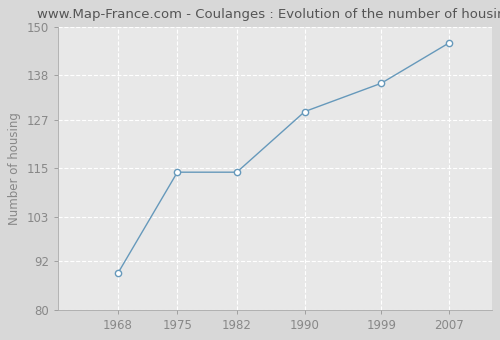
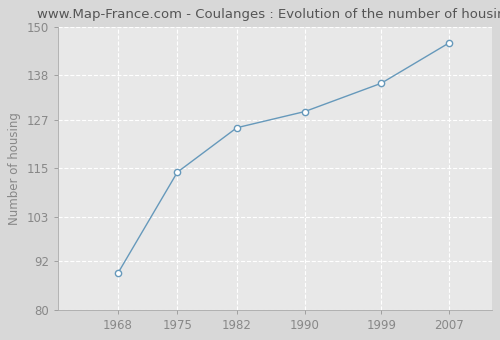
1982: 114 -> 125
